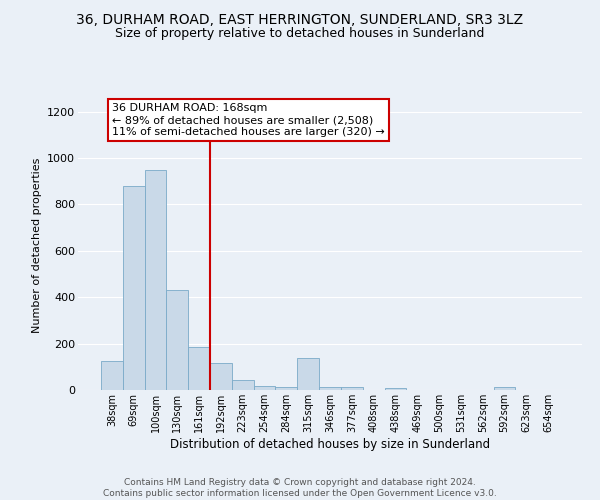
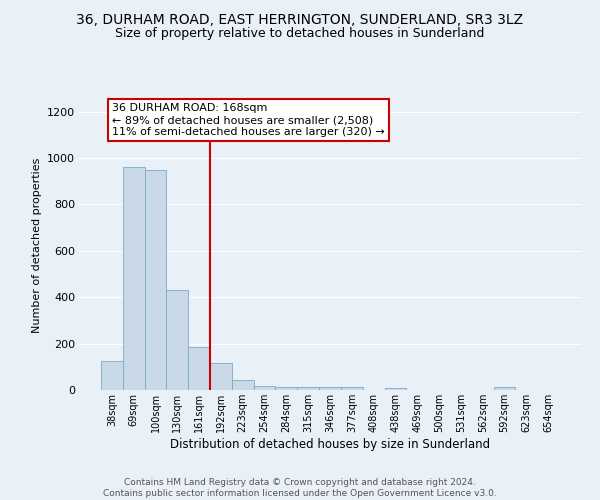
69sqm: 880 -> 960
315sqm: 140 -> 15
